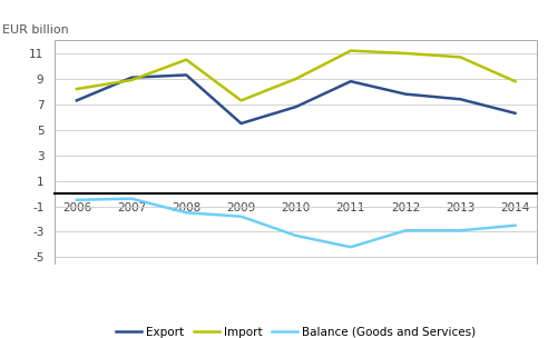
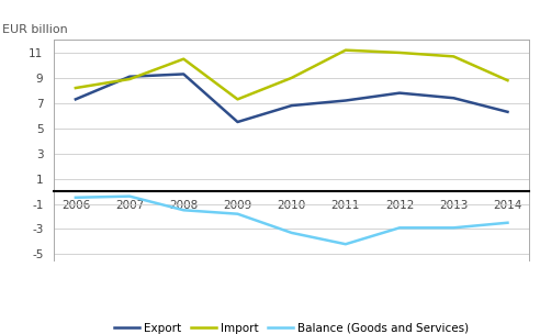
Export/2011: 8.8 -> 7.2
